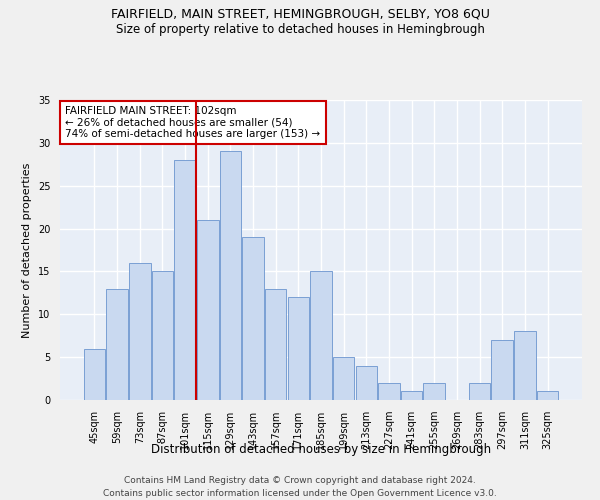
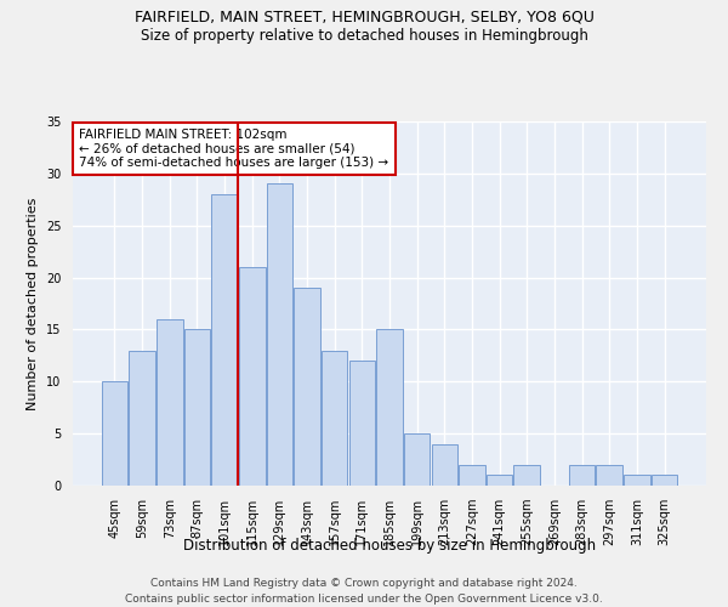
45sqm: 6 -> 10
297sqm: 7 -> 2
311sqm: 8 -> 1
